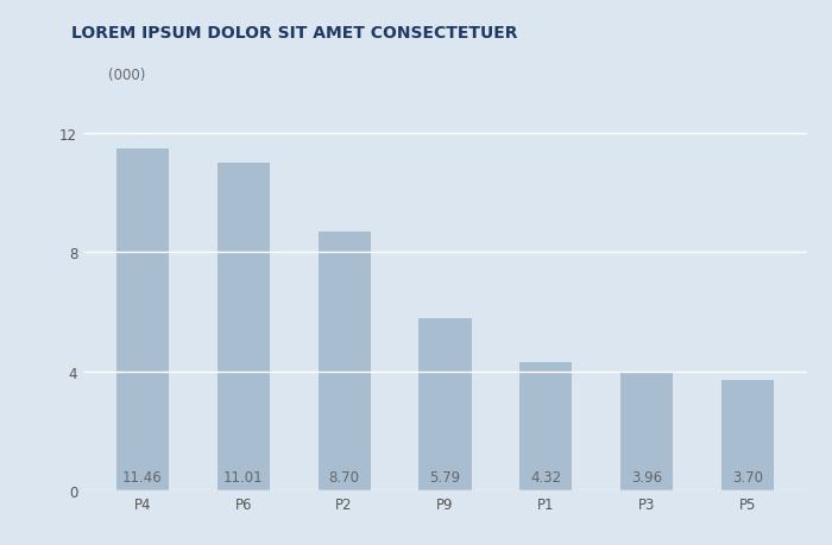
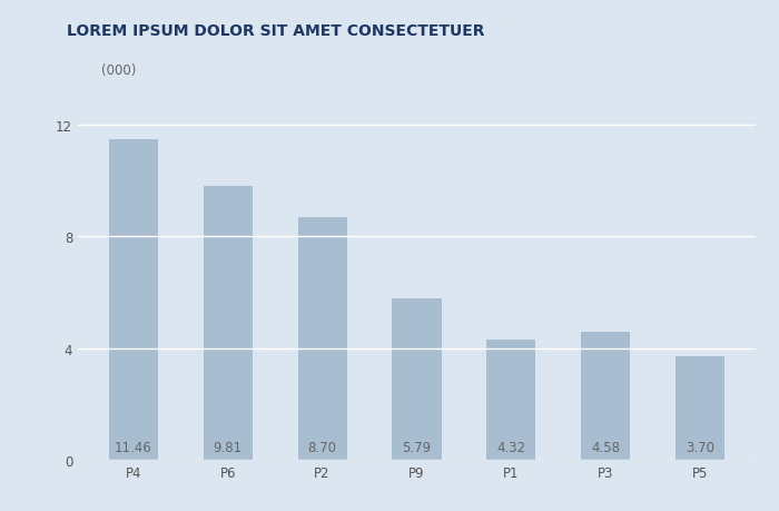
P6: 11.01 -> 9.81
P3: 3.96 -> 4.58
